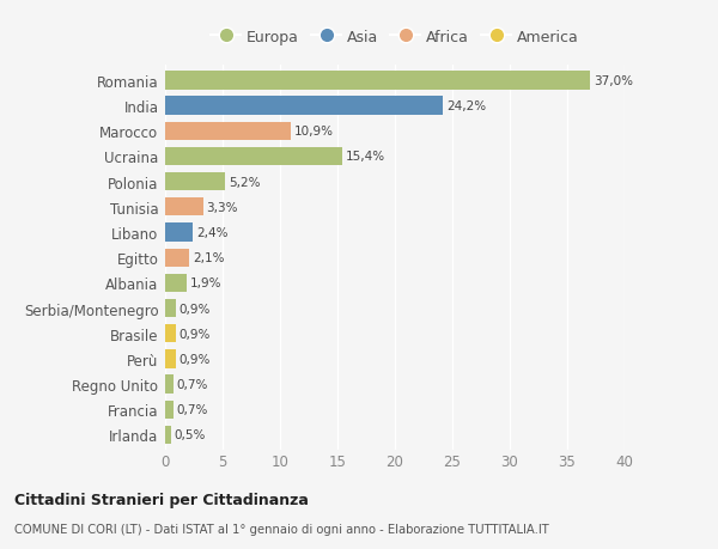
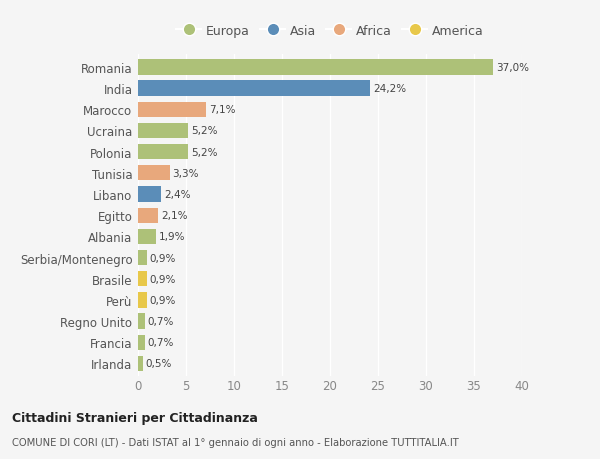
Marocco: 10,9% -> 7,1%
Ucraina: 15,4% -> 5,2%
